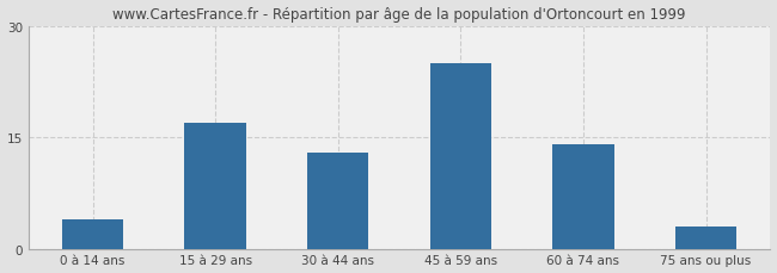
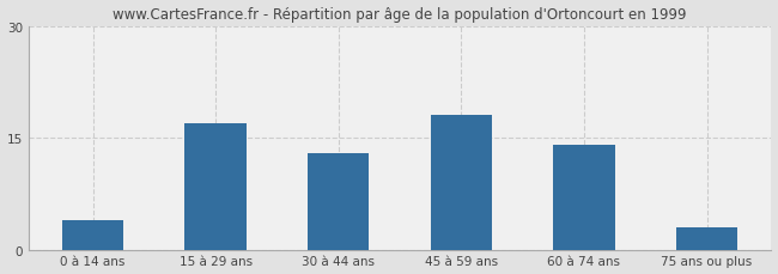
45 à 59 ans: 25 -> 18
